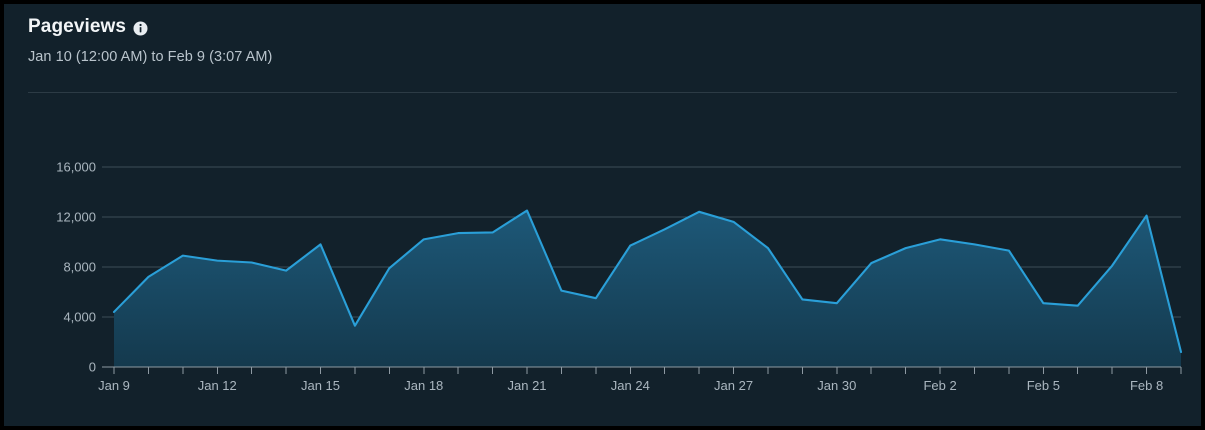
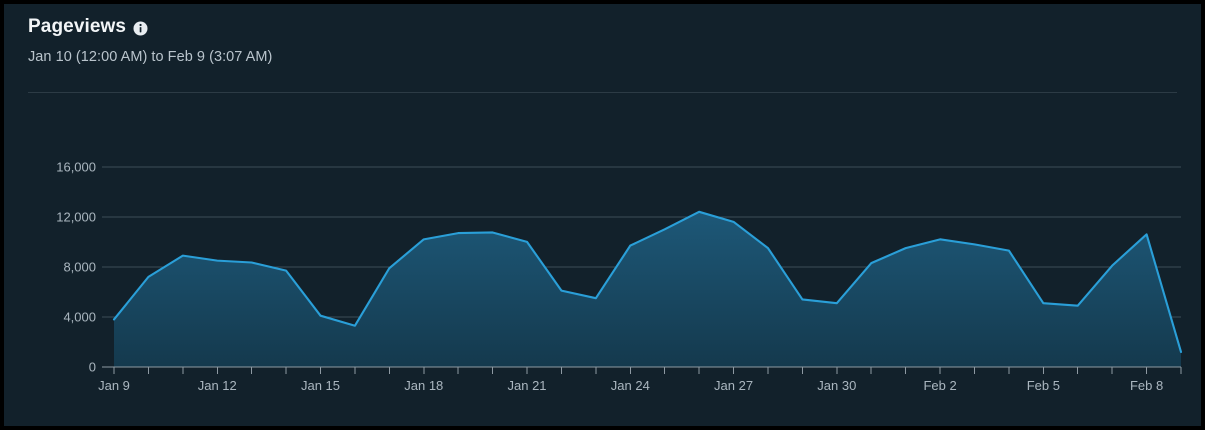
Jan 9: 4400 -> 3800
Jan 15: 9800 -> 4100
Jan 21: 12500 -> 10000
Feb 8: 12100 -> 10600
